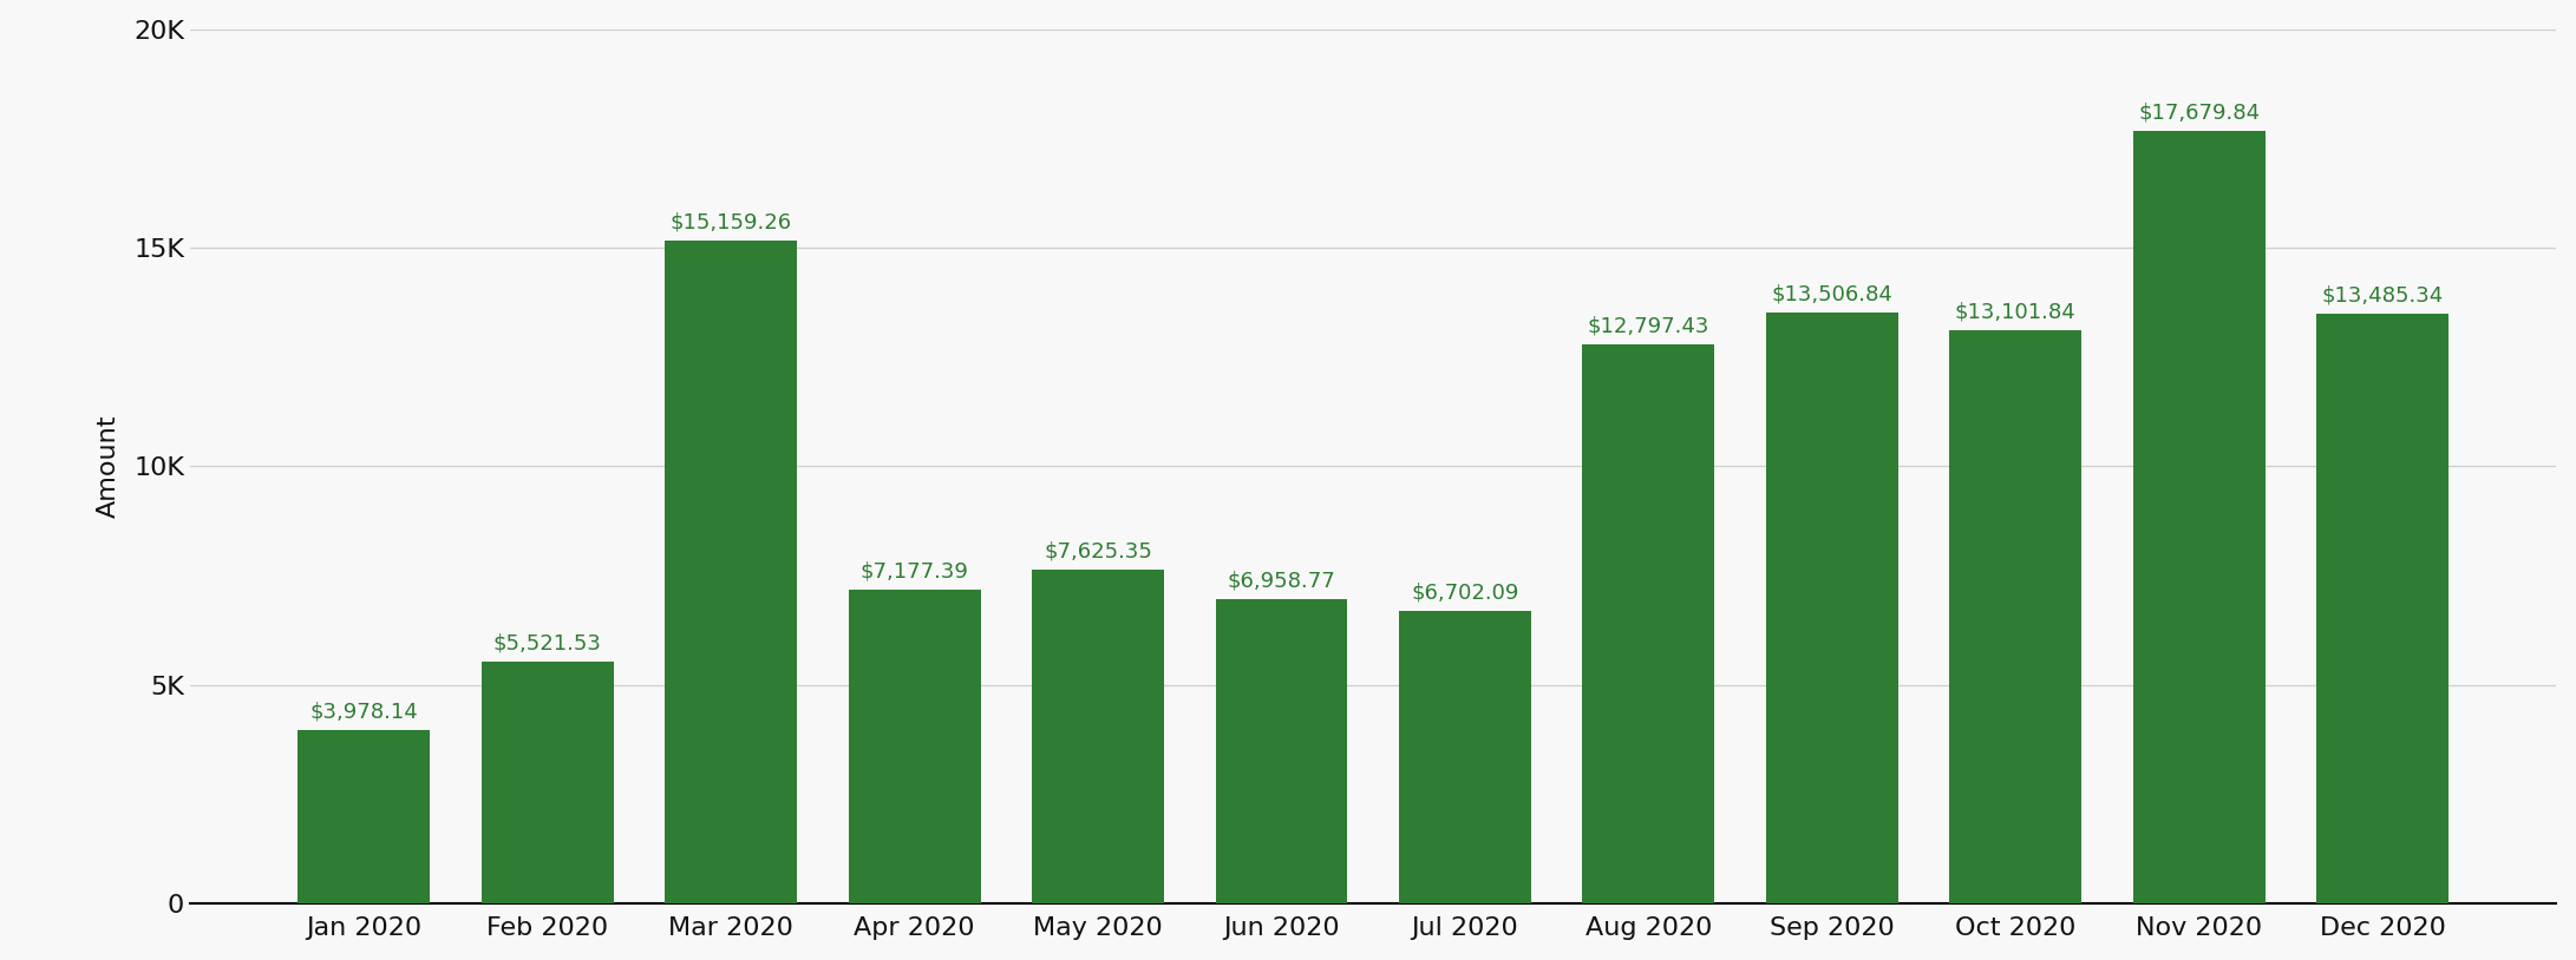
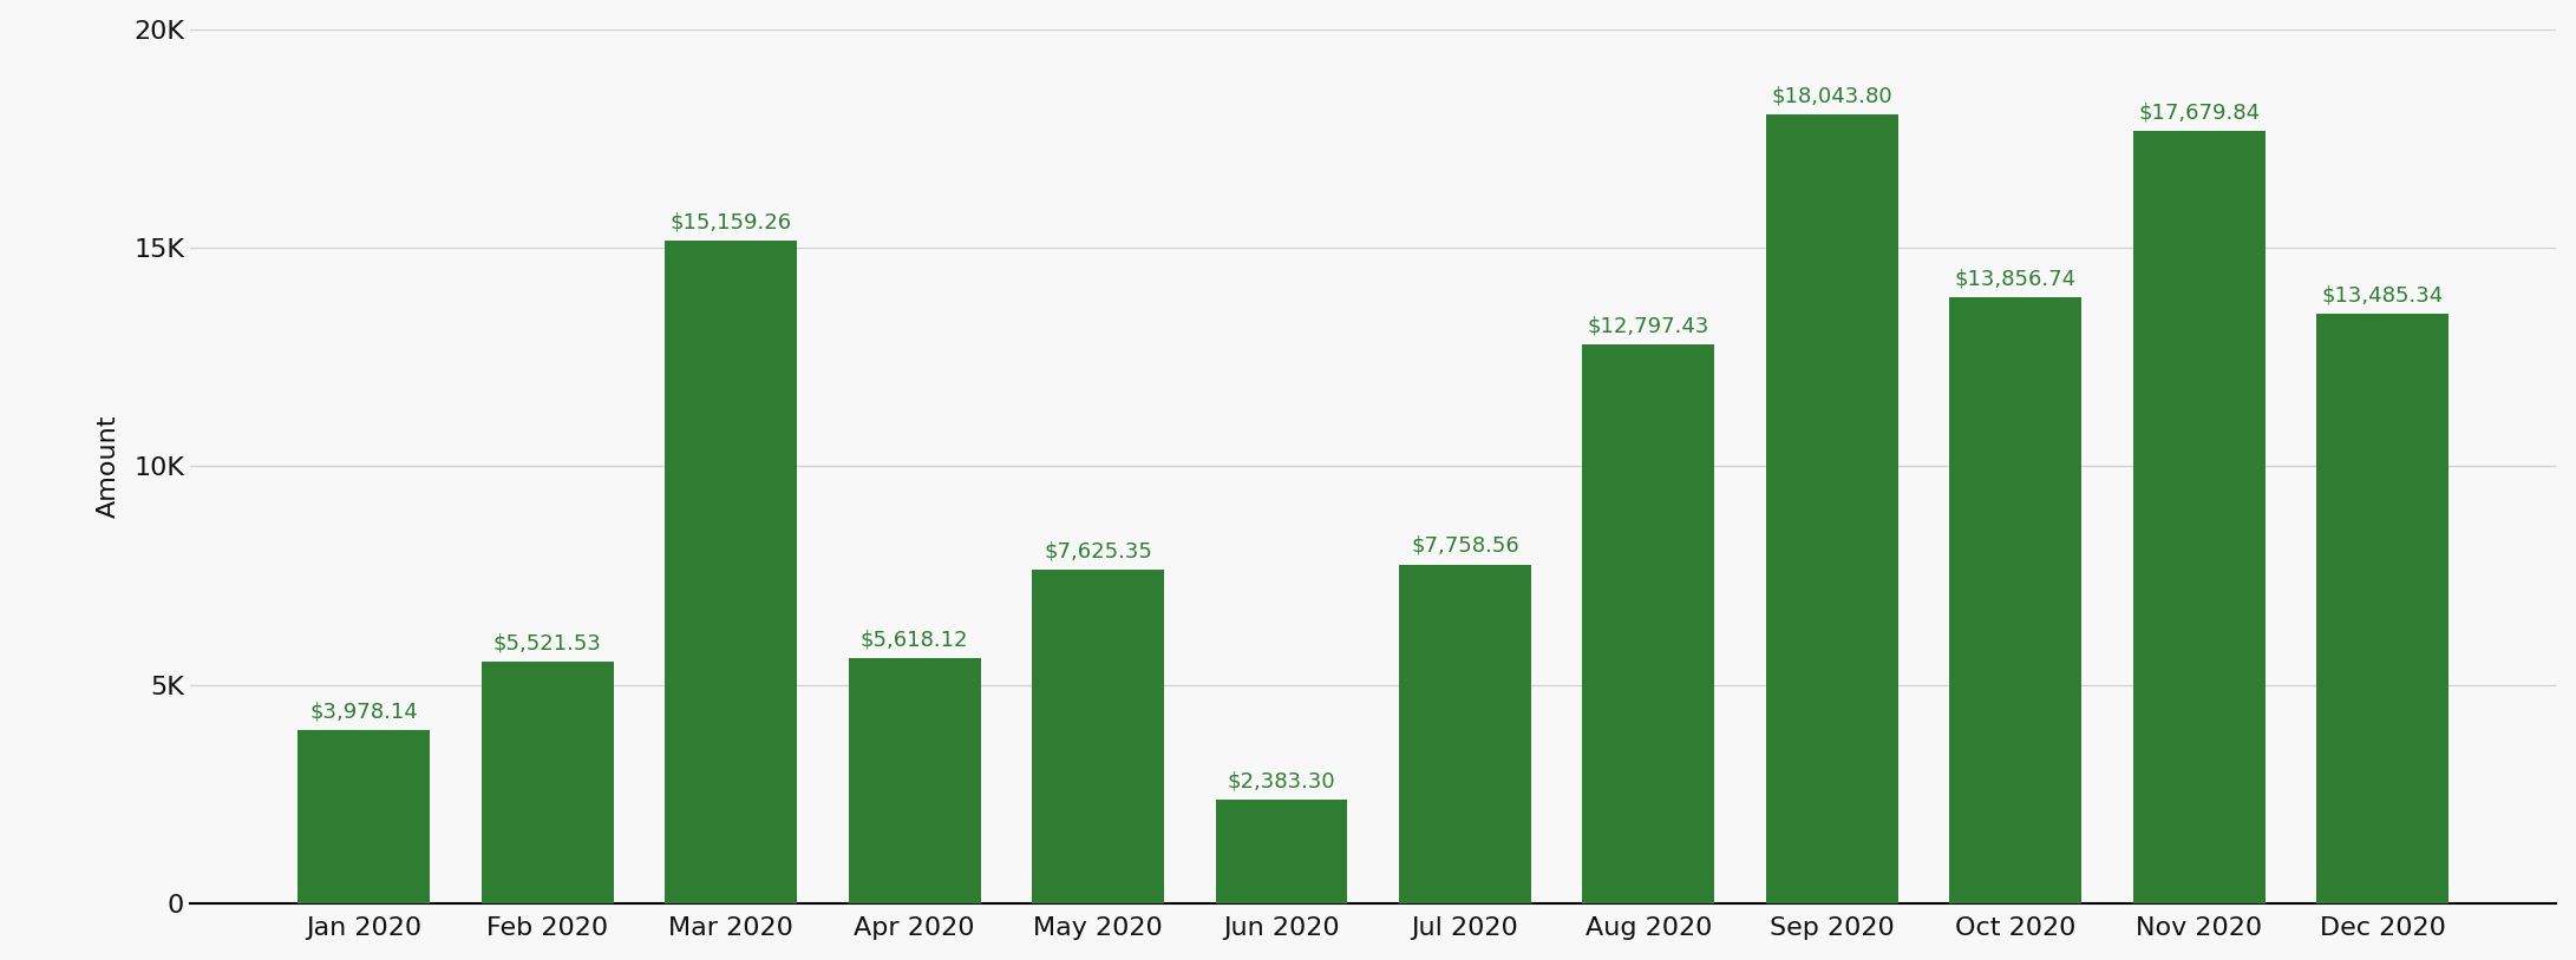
Apr 2020: $7,177.39 -> $5,618.12
Jun 2020: $6,958.77 -> $2,383.30
Jul 2020: $6,702.09 -> $7,758.56
Sep 2020: $13,506.84 -> $18,043.80
Oct 2020: $13,101.84 -> $13,856.74
